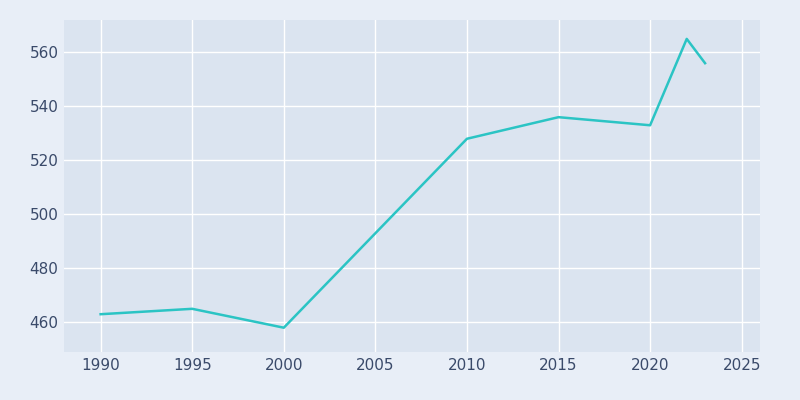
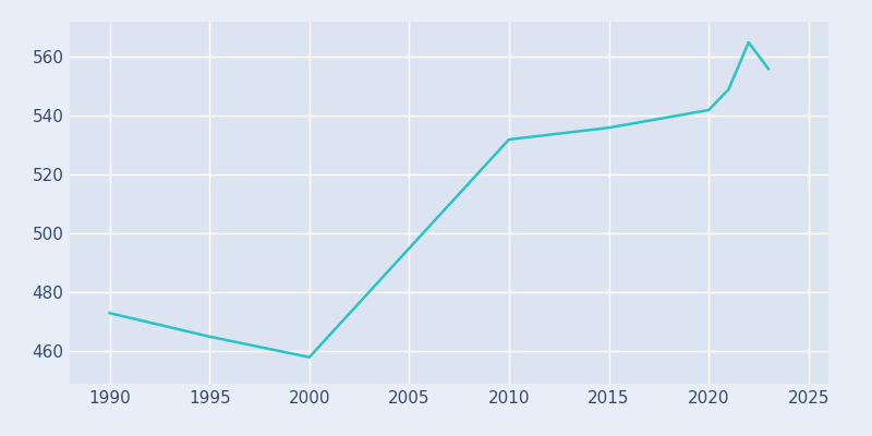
1990: 463 -> 473
2010: 528 -> 532
2020: 533 -> 542
